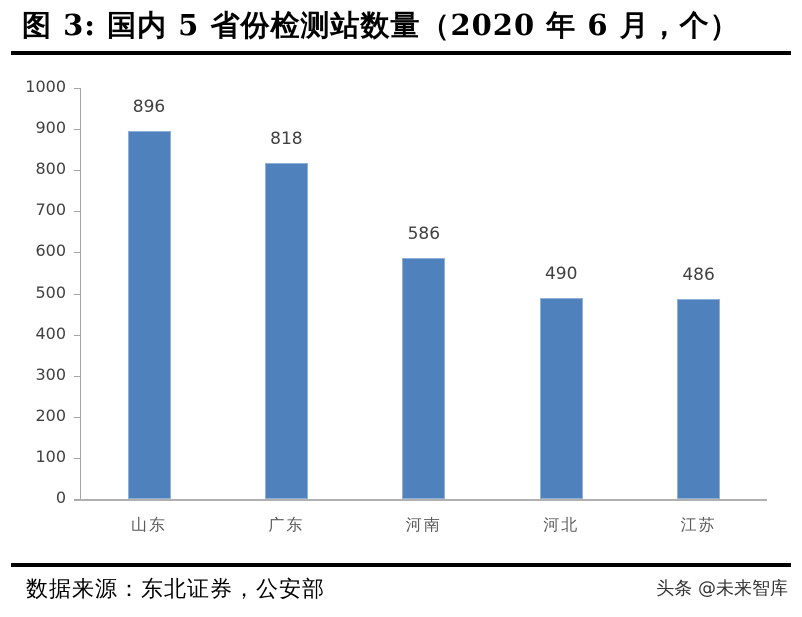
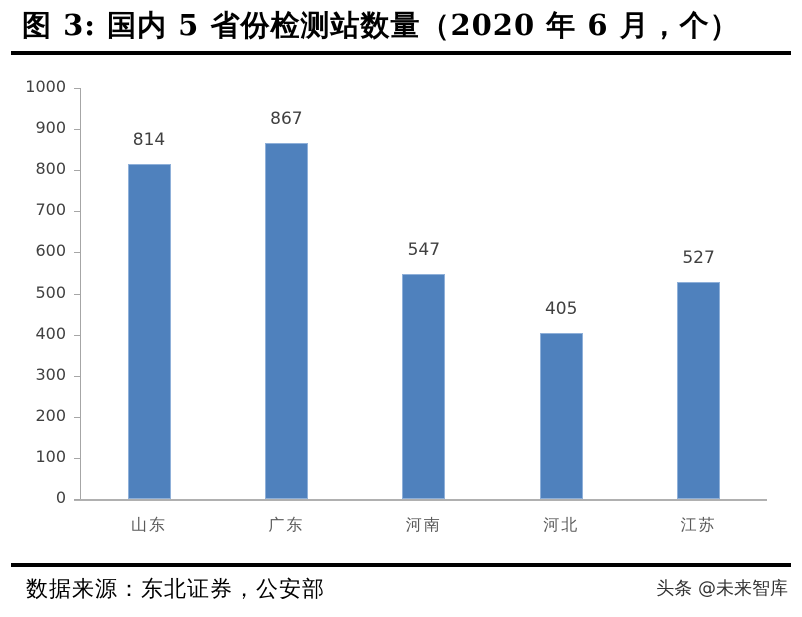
山东: 896 -> 814
广东: 818 -> 867
河南: 586 -> 547
河北: 490 -> 405
江苏: 486 -> 527
